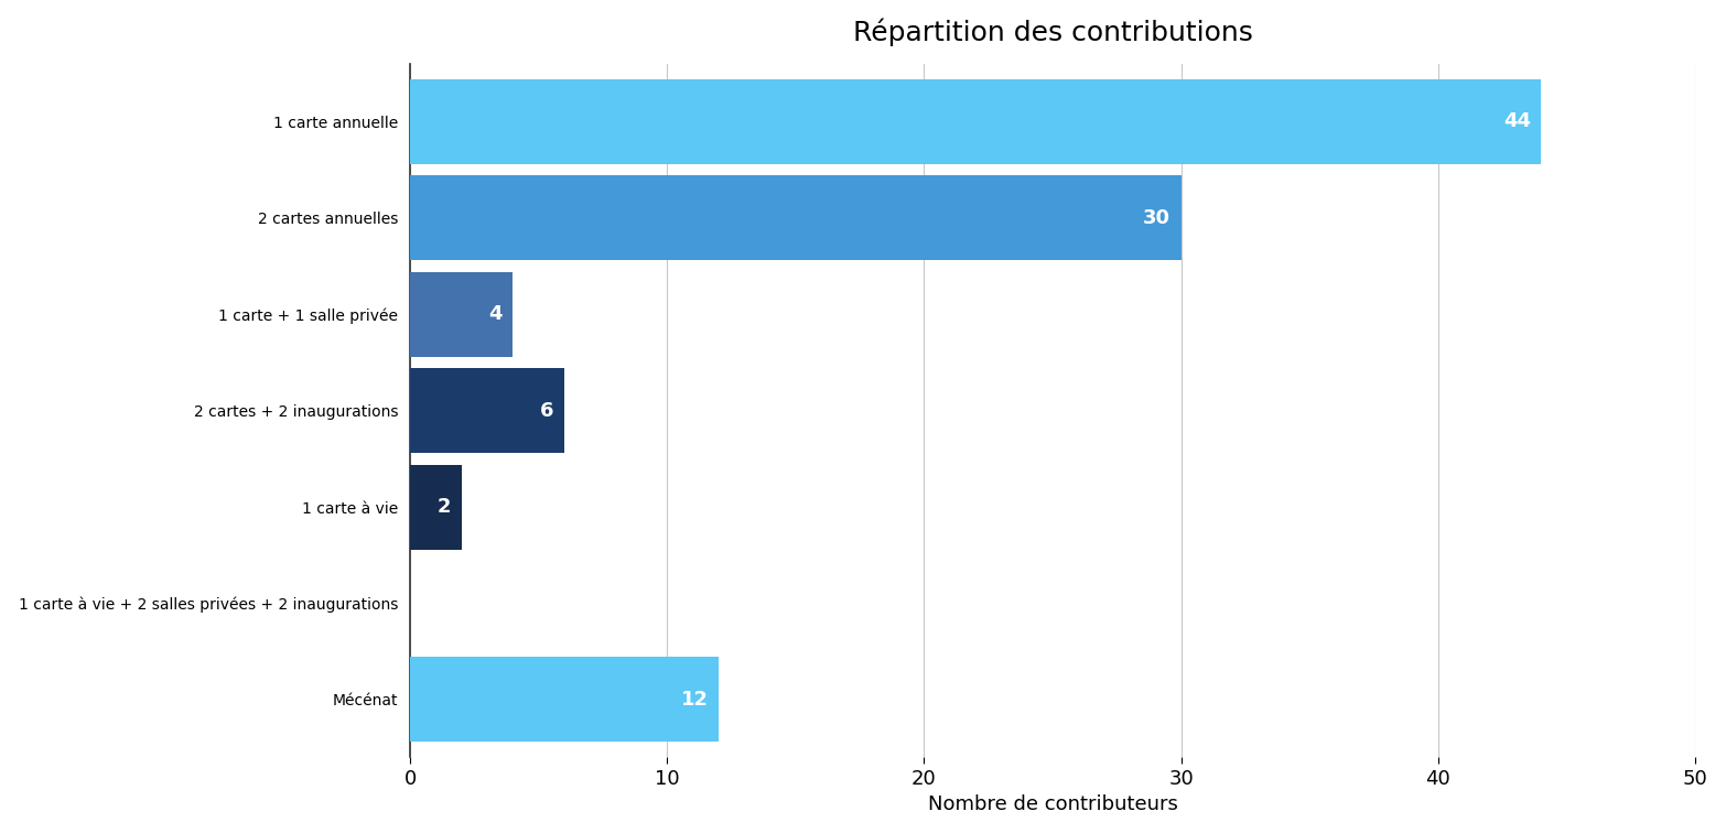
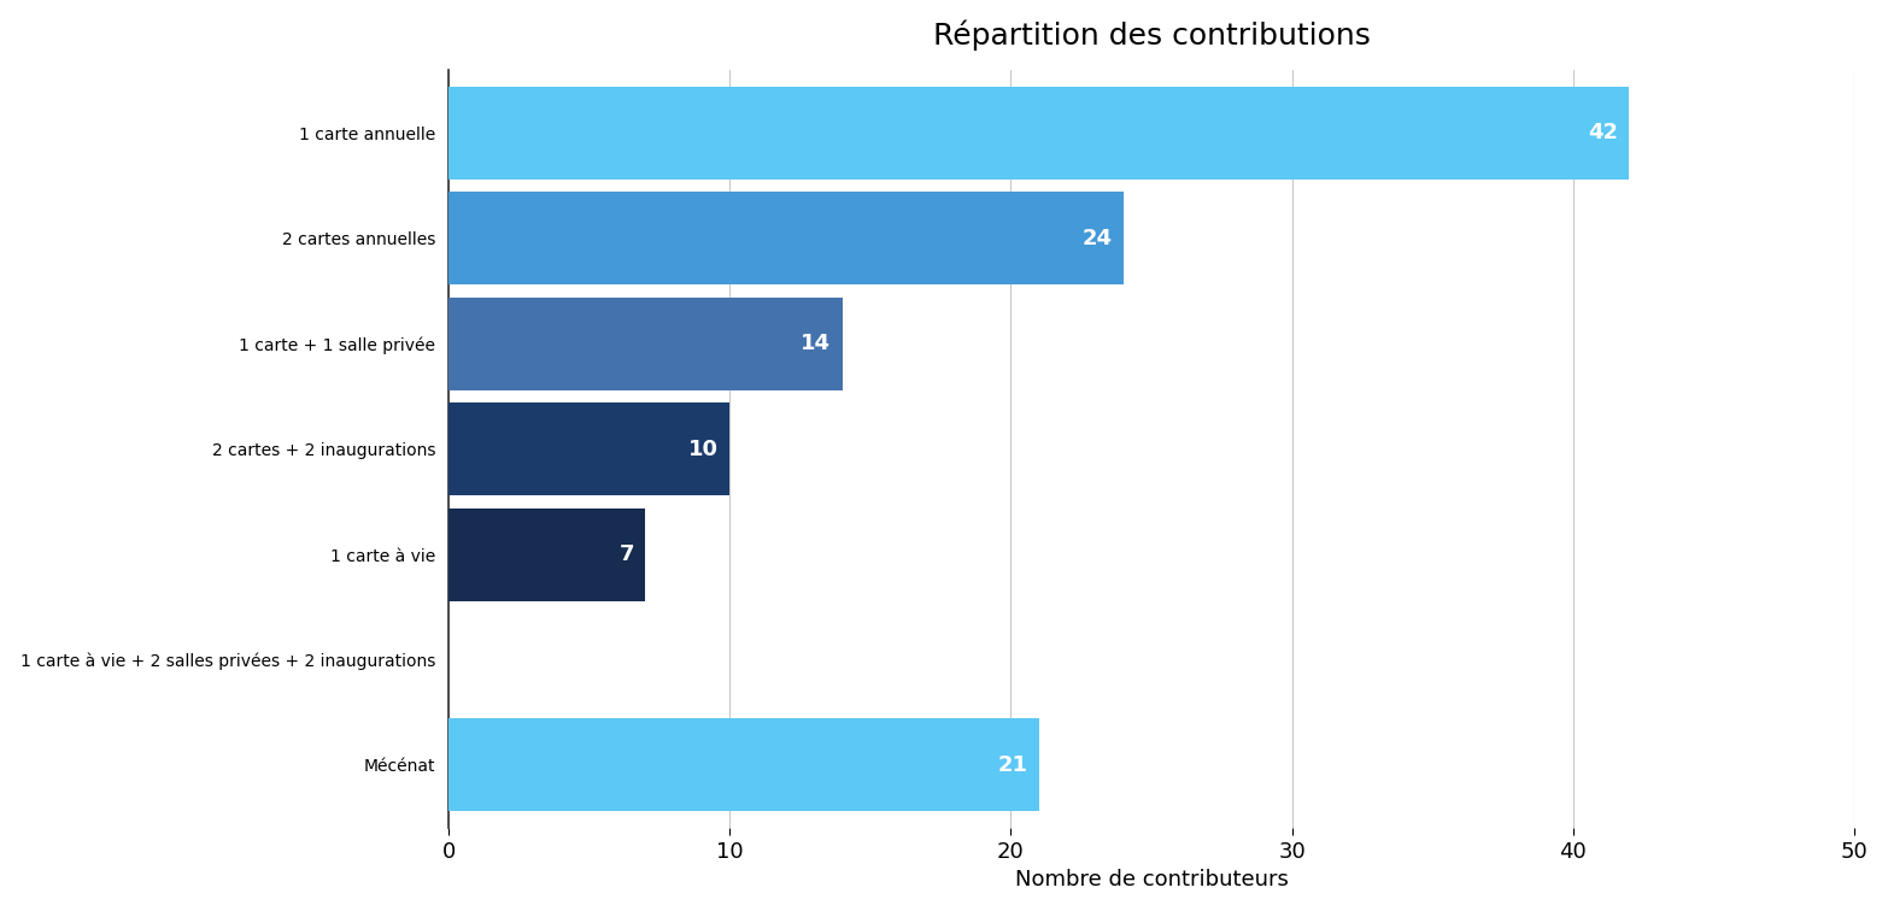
1 carte annuelle: 44 -> 42
2 cartes annuelles: 30 -> 24
1 carte + 1 salle privée: 4 -> 14
2 cartes + 2 inaugurations: 6 -> 10
1 carte à vie: 2 -> 7
Mécénat: 12 -> 21
